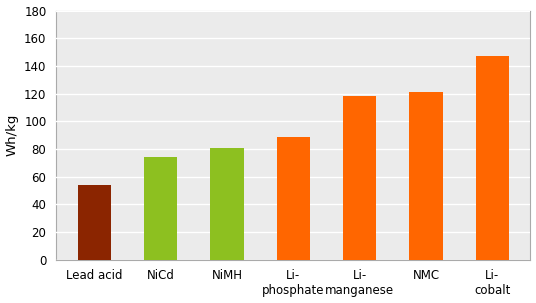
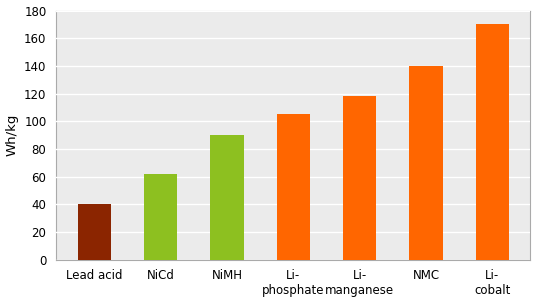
Lead acid: 54 -> 40
NiCd: 74 -> 62
NiMH: 81 -> 90
Li- phosphate: 89 -> 105
NMC: 121 -> 140
Li- cobalt: 147 -> 170
